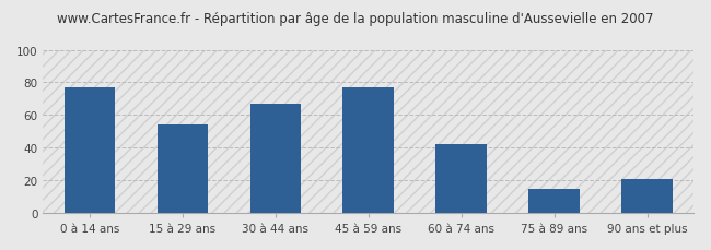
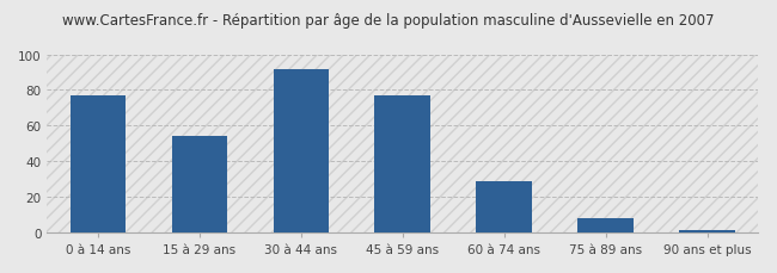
30 à 44 ans: 67 -> 92
60 à 74 ans: 42 -> 29
75 à 89 ans: 15 -> 8
90 ans et plus: 21 -> 1
